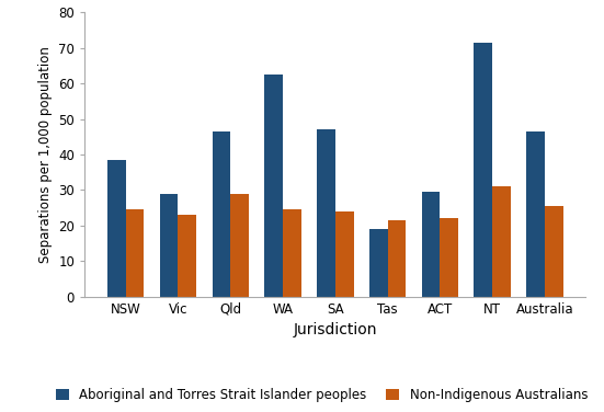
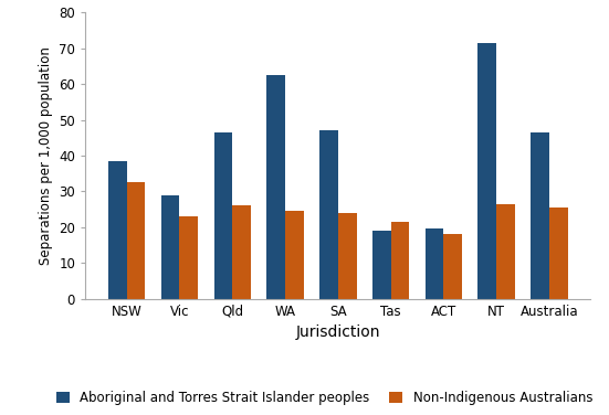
Non-Indigenous Australians/NSW: 24.5 -> 32.5
Non-Indigenous Australians/Qld: 29.0 -> 26.0
Aboriginal and Torres Strait Islander peoples/ACT: 29.5 -> 19.5
Non-Indigenous Australians/ACT: 22.0 -> 18.0
Non-Indigenous Australians/NT: 31.0 -> 26.5
